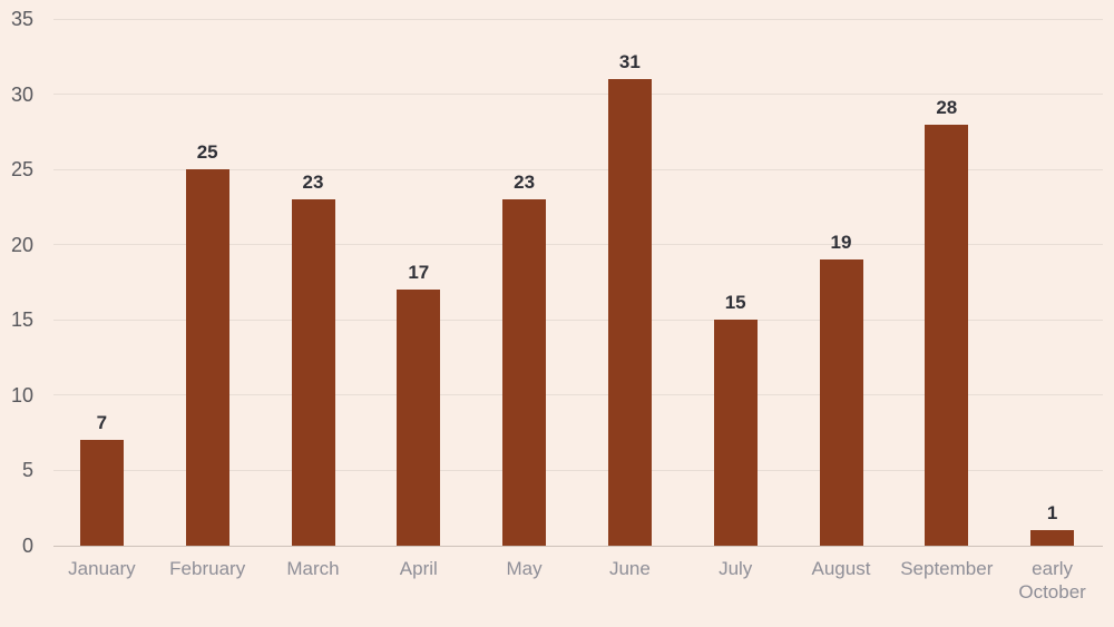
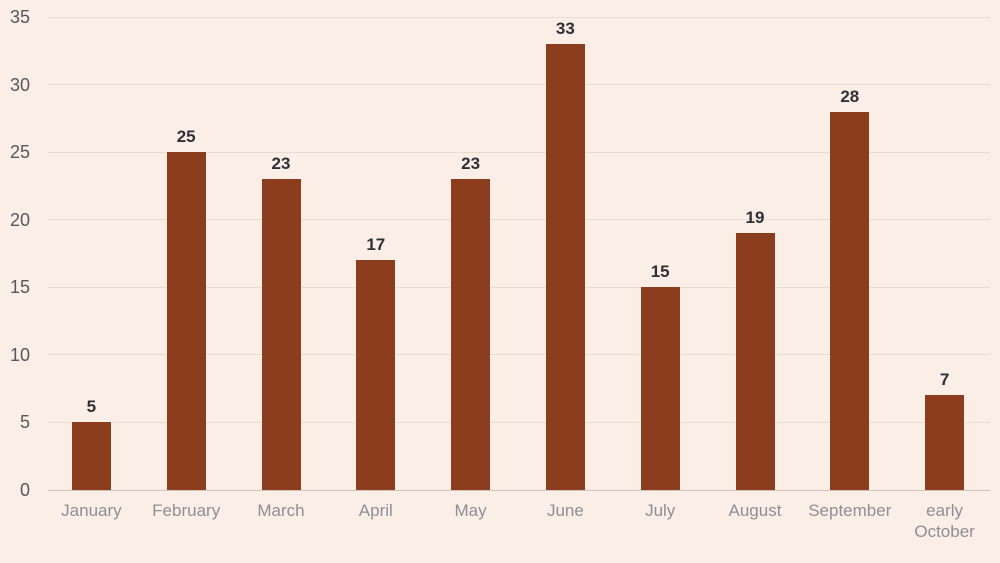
January: 7 -> 5
June: 31 -> 33
early October: 1 -> 7
